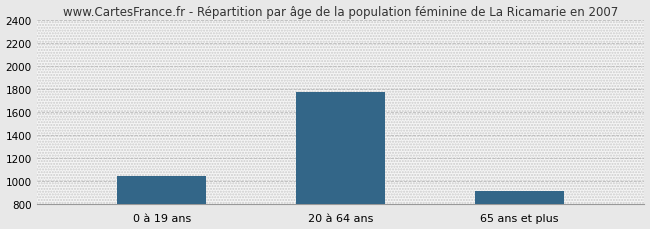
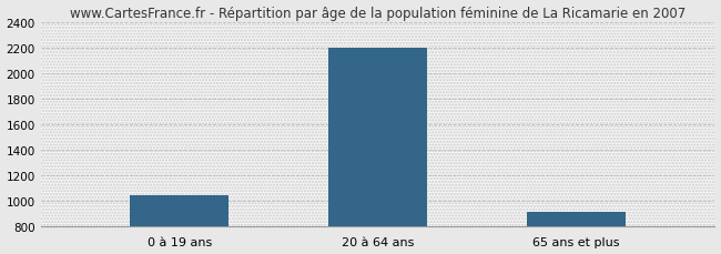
20 à 64 ans: 1780 -> 2200
